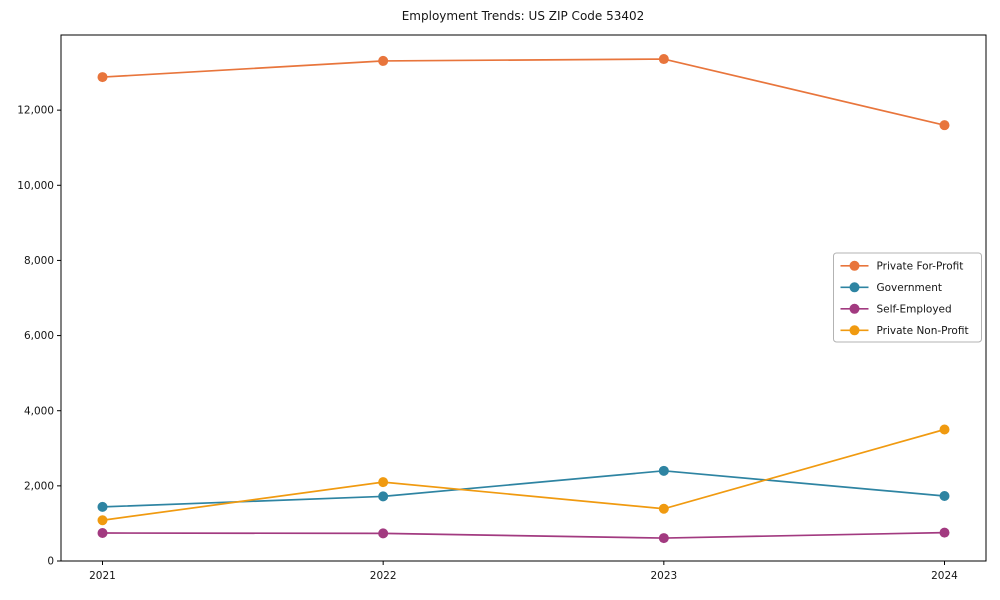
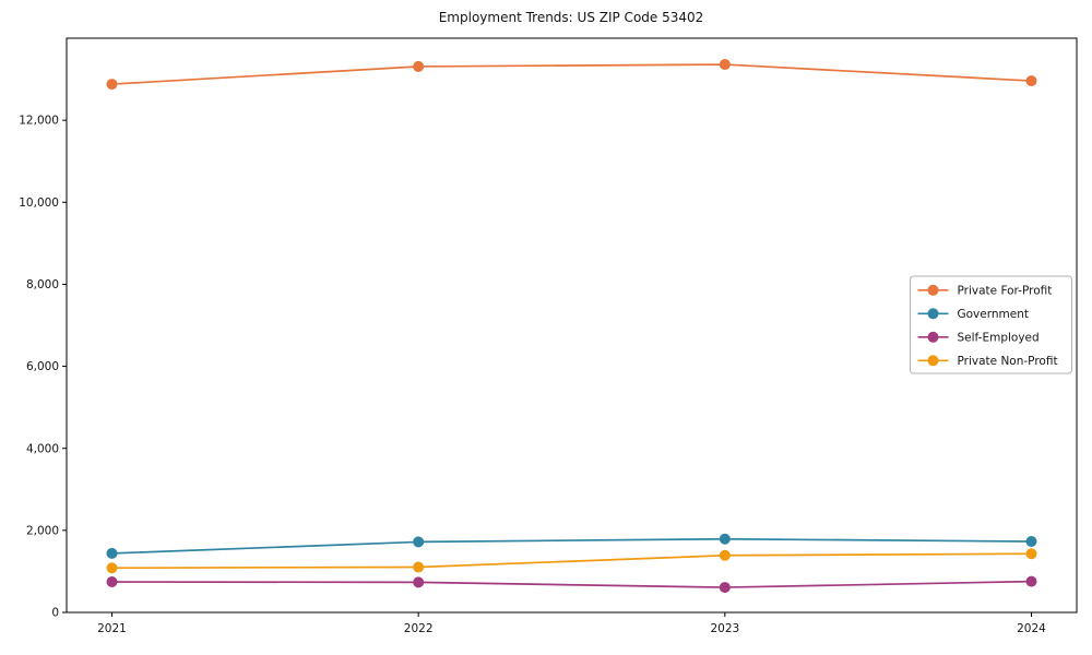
Private Non-Profit/2022: 2100 -> 1100
Government/2023: 2400 -> 1800
Private For-Profit/2024: 11600 -> 13000
Private Non-Profit/2024: 3500 -> 1400
